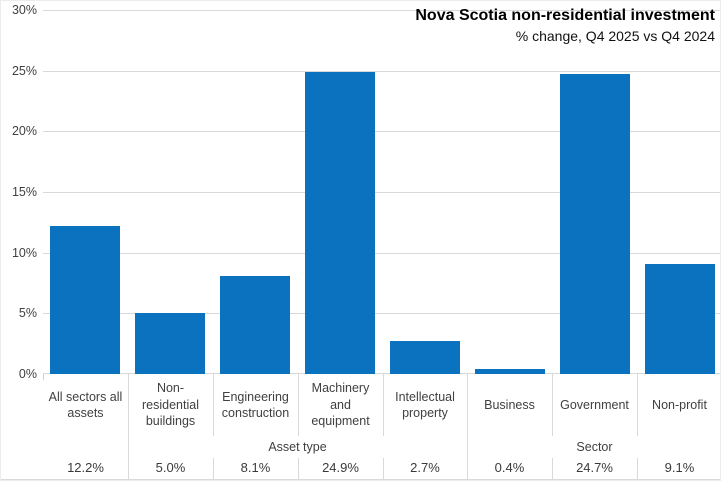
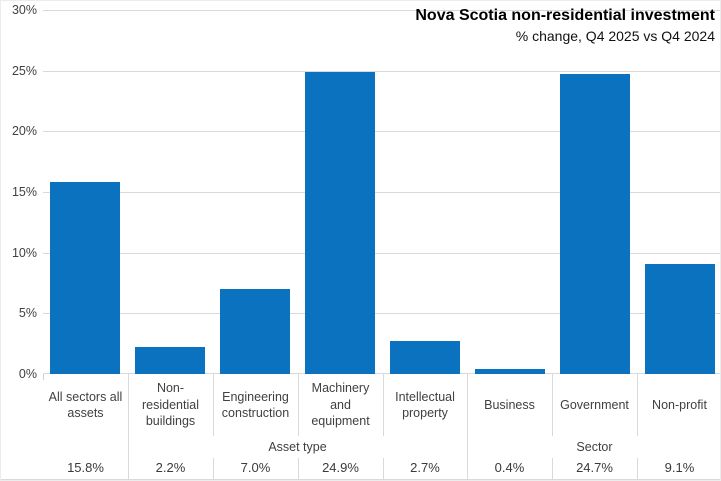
All sectors all assets: 12.2% -> 15.8%
Non-residential buildings: 5.0% -> 2.2%
Engineering construction: 8.1% -> 7.0%
